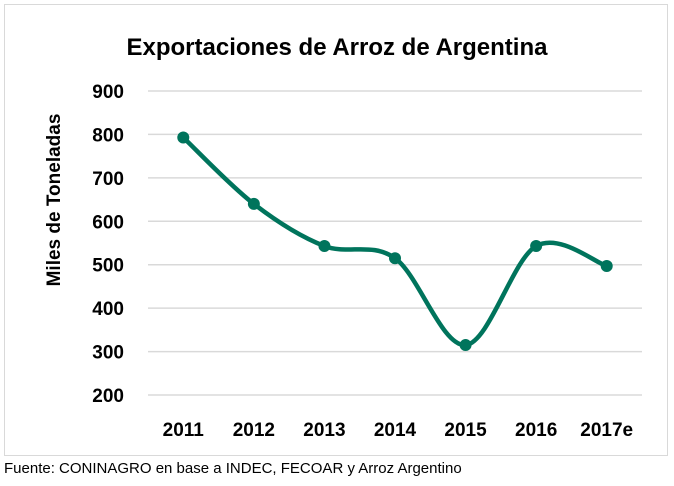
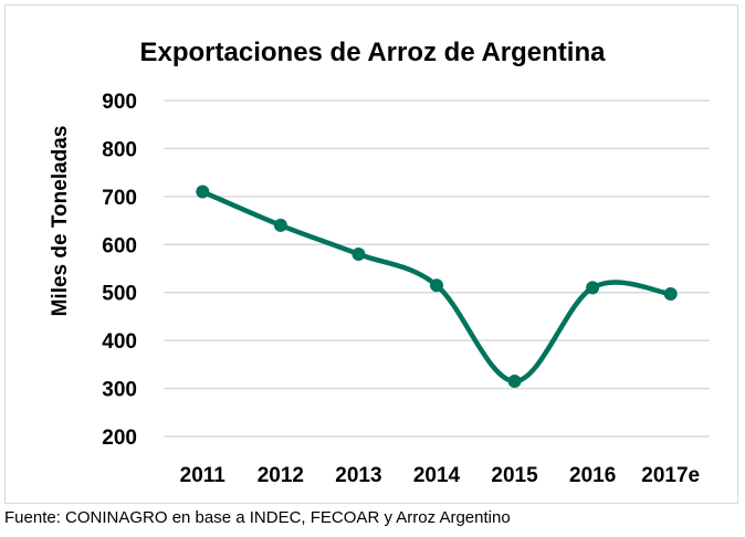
2011: 790 -> 710
2013: 540 -> 580
2016: 540 -> 510
